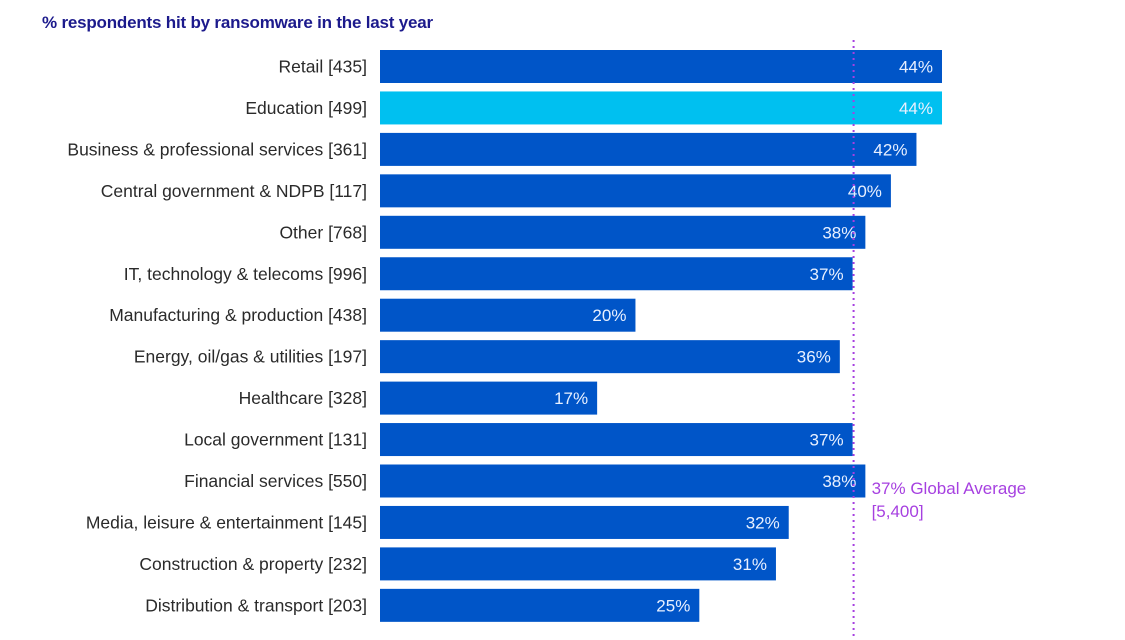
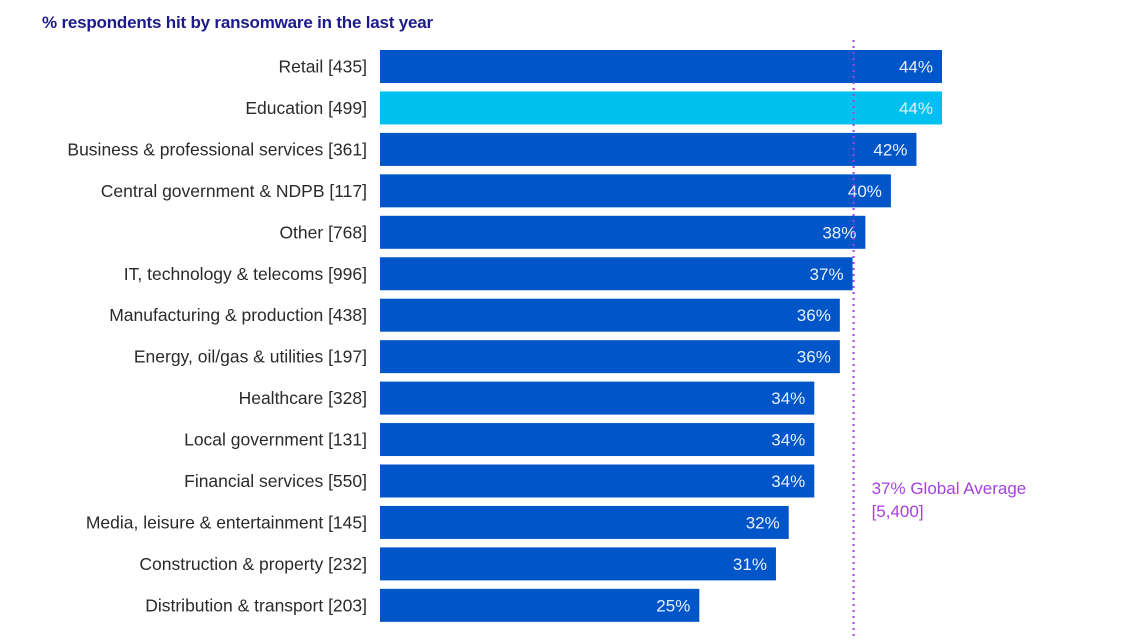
Manufacturing & production [438]: 20% -> 36%
Healthcare [328]: 17% -> 34%
Local government [131]: 37% -> 34%
Financial services [550]: 38% -> 34%
